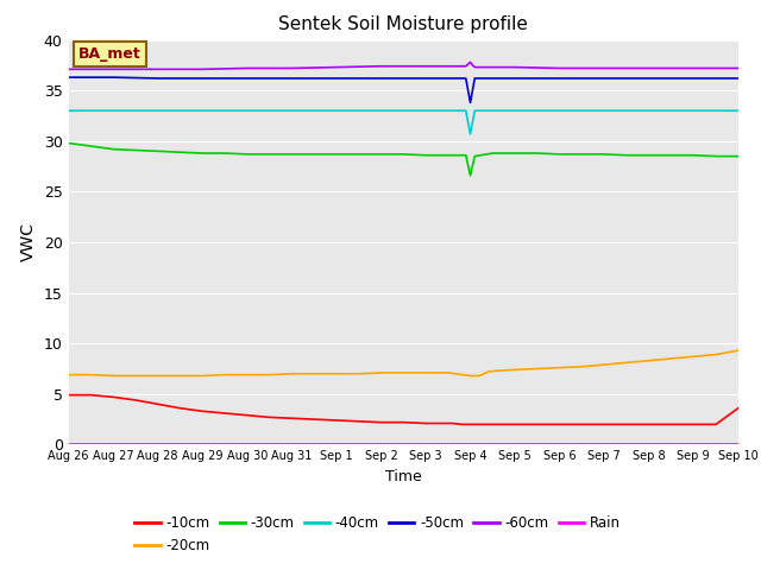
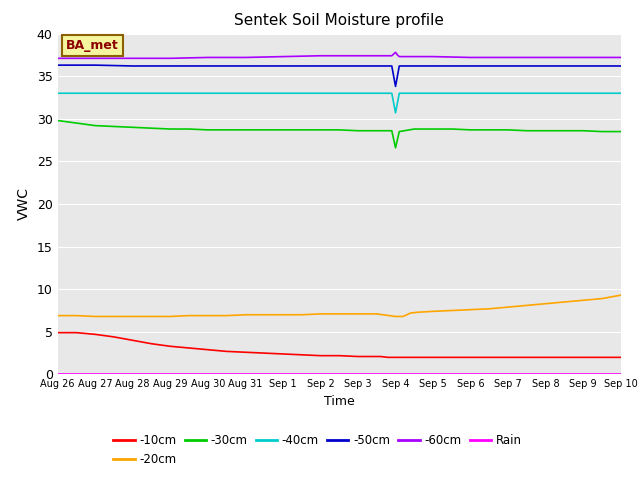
-10cm/Sep 10: 3.6 -> 2.0
